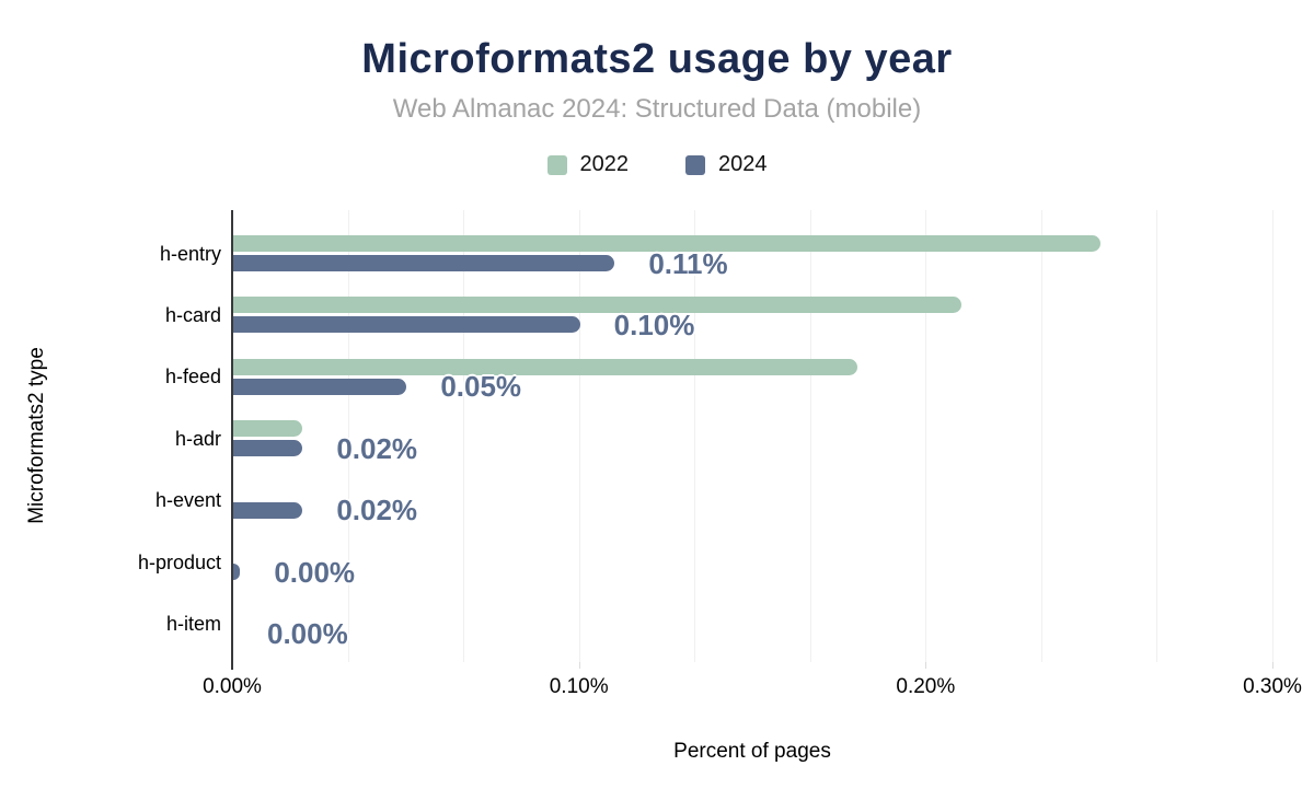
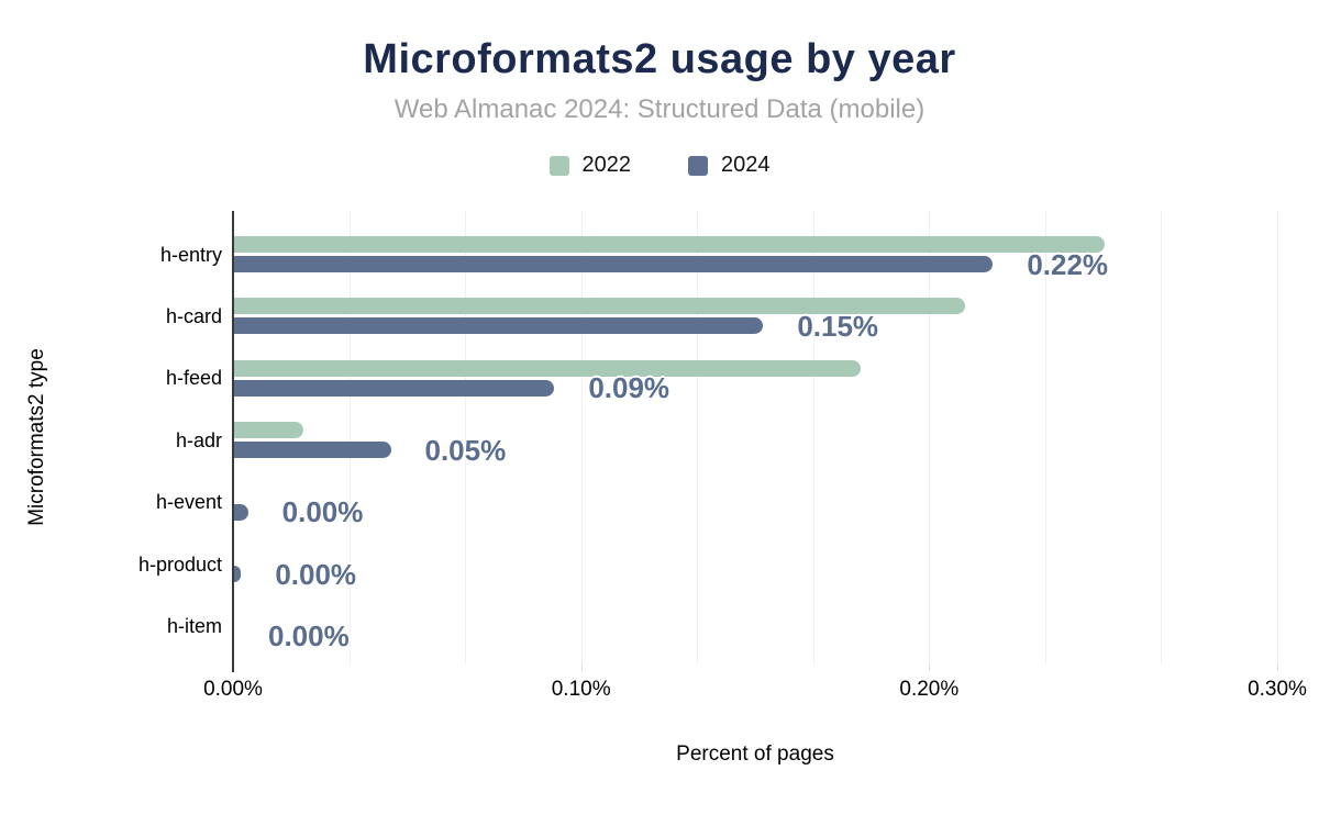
2024/h-entry: 0.11% -> 0.22%
2024/h-card: 0.10% -> 0.15%
2024/h-feed: 0.05% -> 0.09%
2024/h-adr: 0.02% -> 0.05%
2024/h-event: 0.02% -> 0.00%
